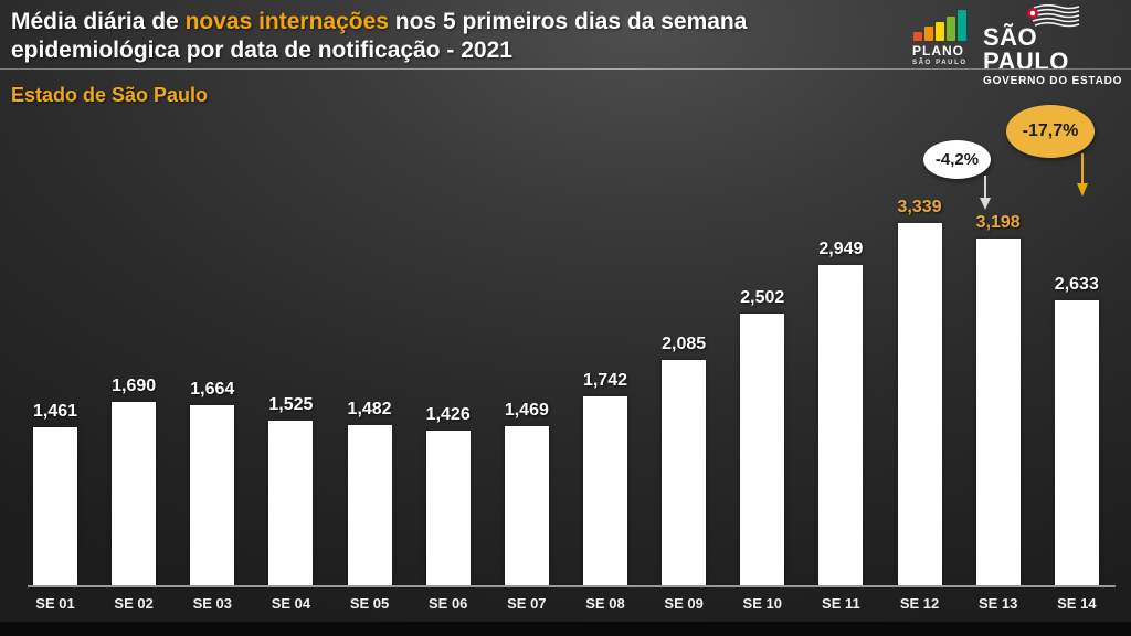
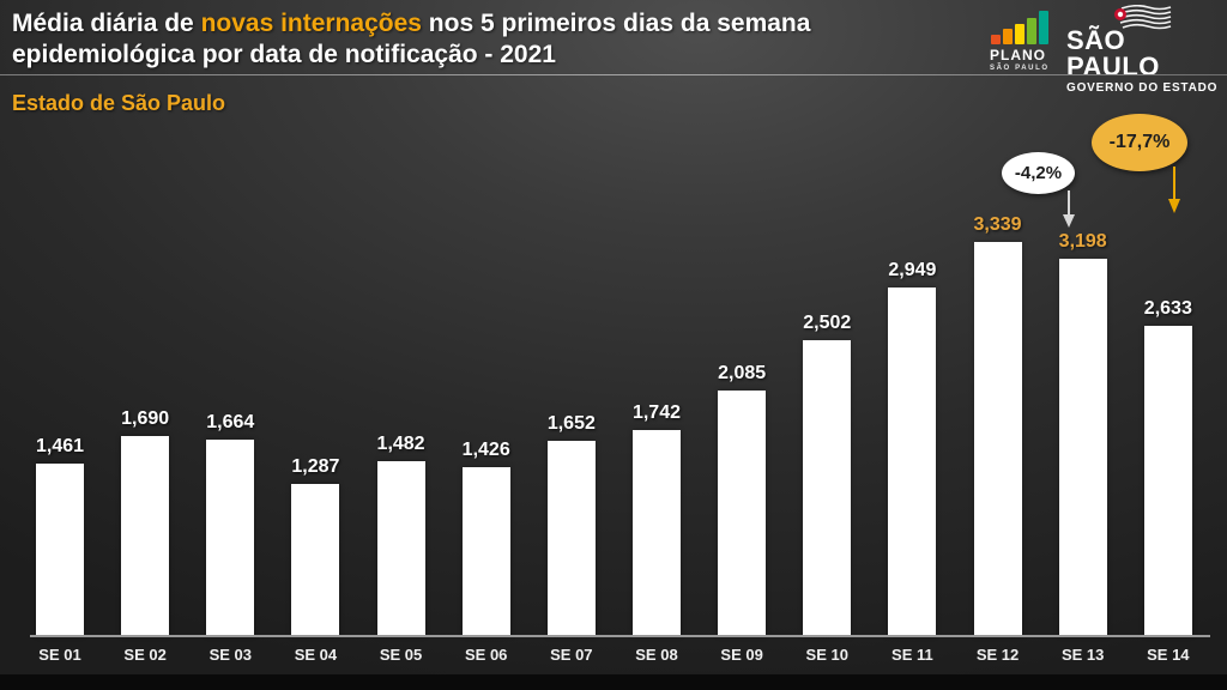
SE 04: 1,525 -> 1,287
SE 07: 1,469 -> 1,652
